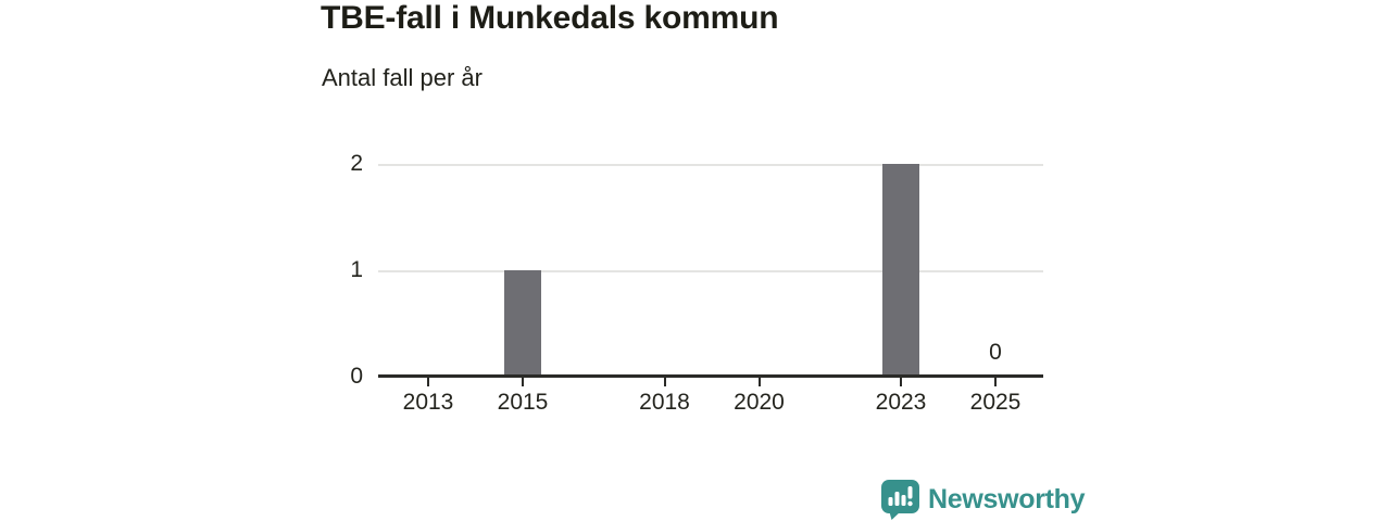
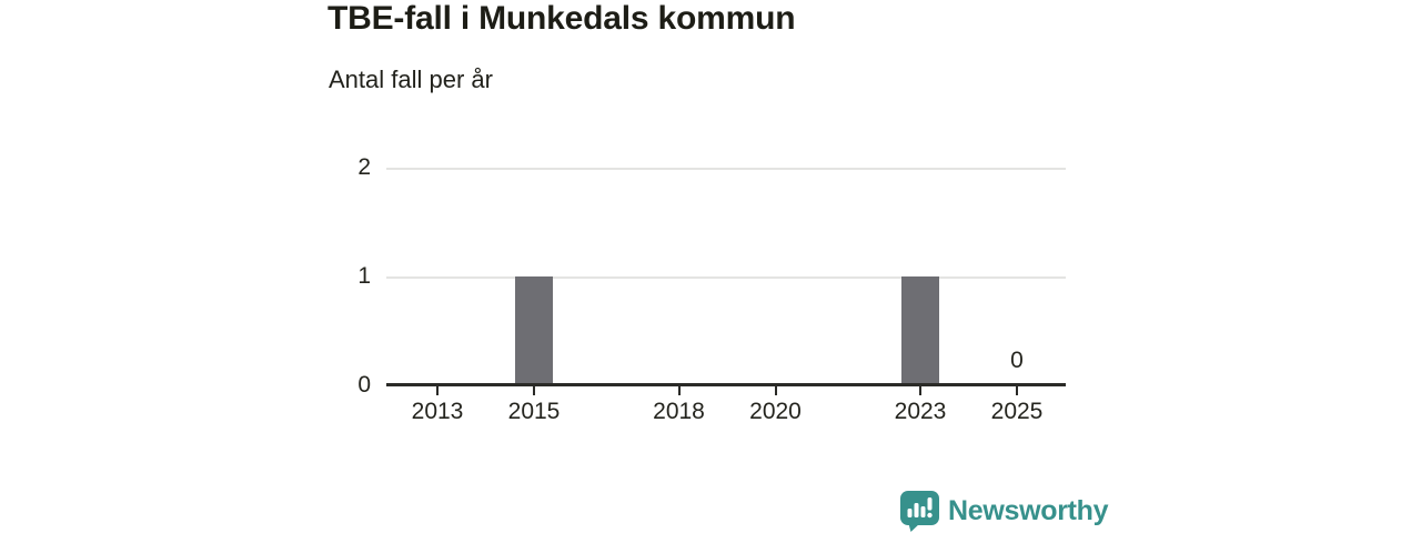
2023: 2 -> 1
